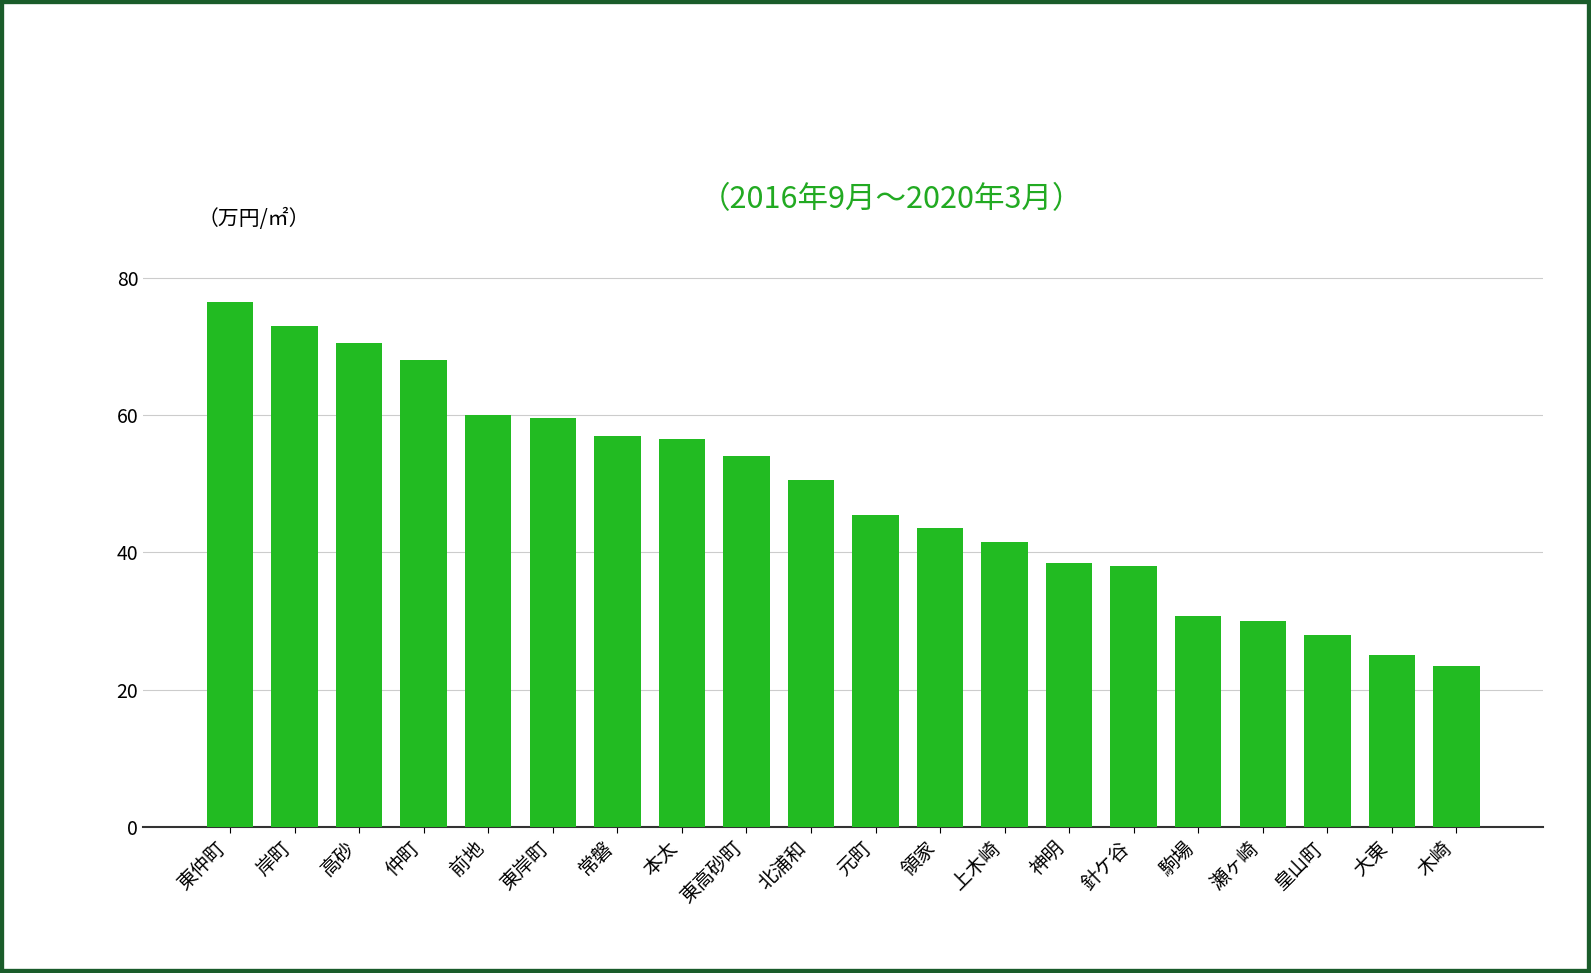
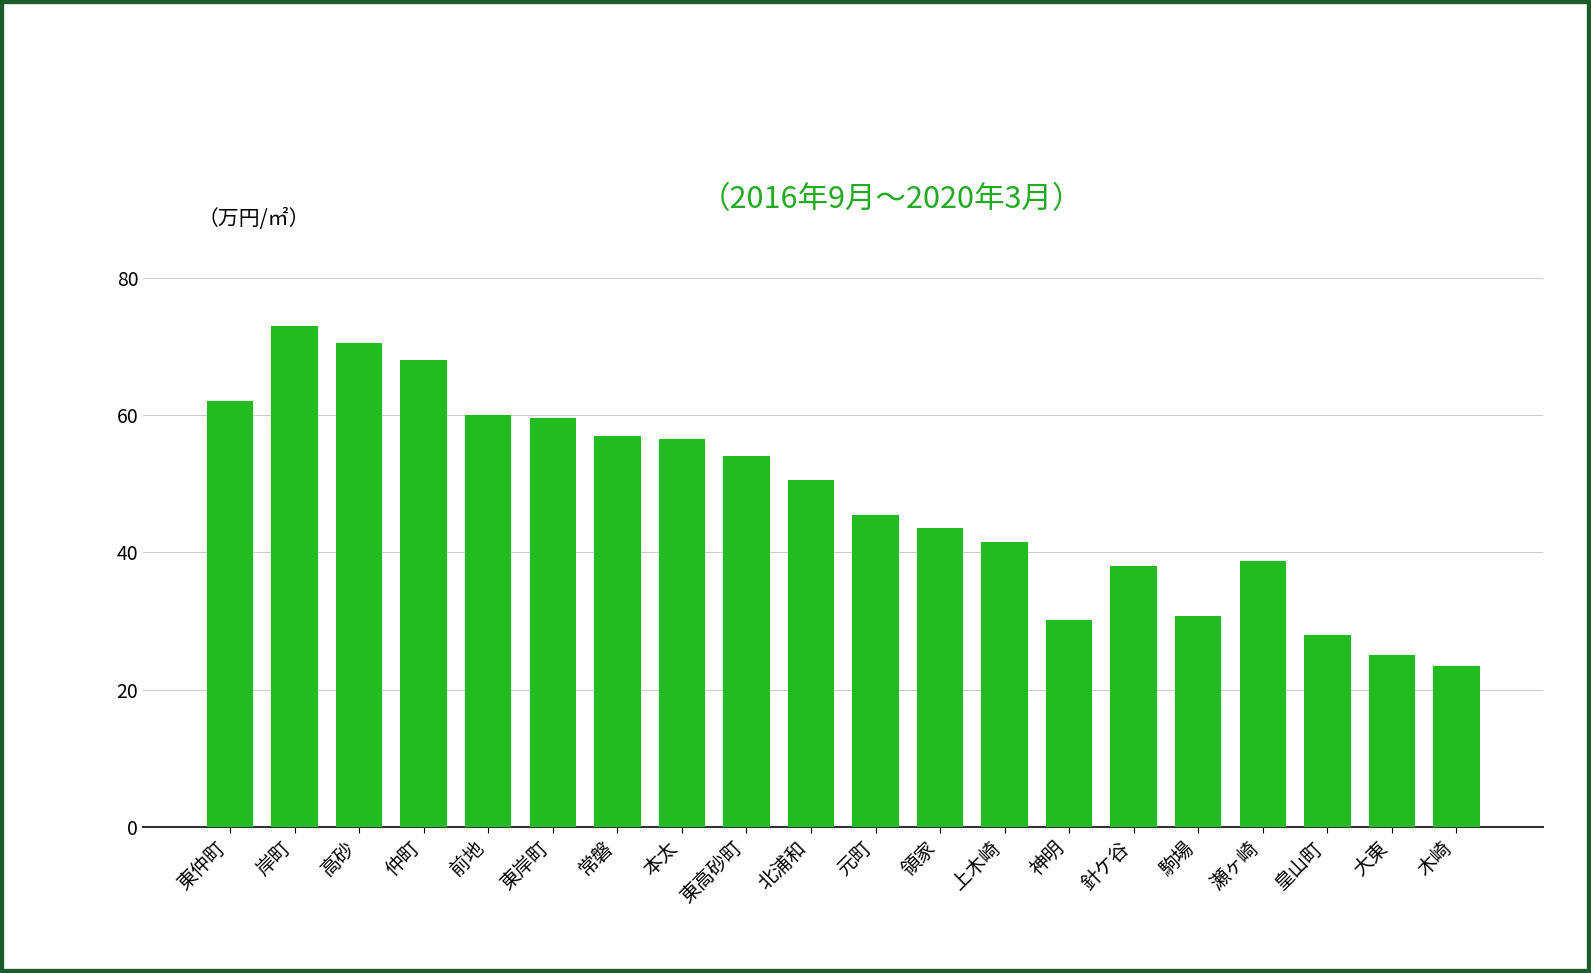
東仲町: 76.5 -> 62.0
神明: 38.5 -> 30.2
瀬ヶ崎: 30.0 -> 38.8
